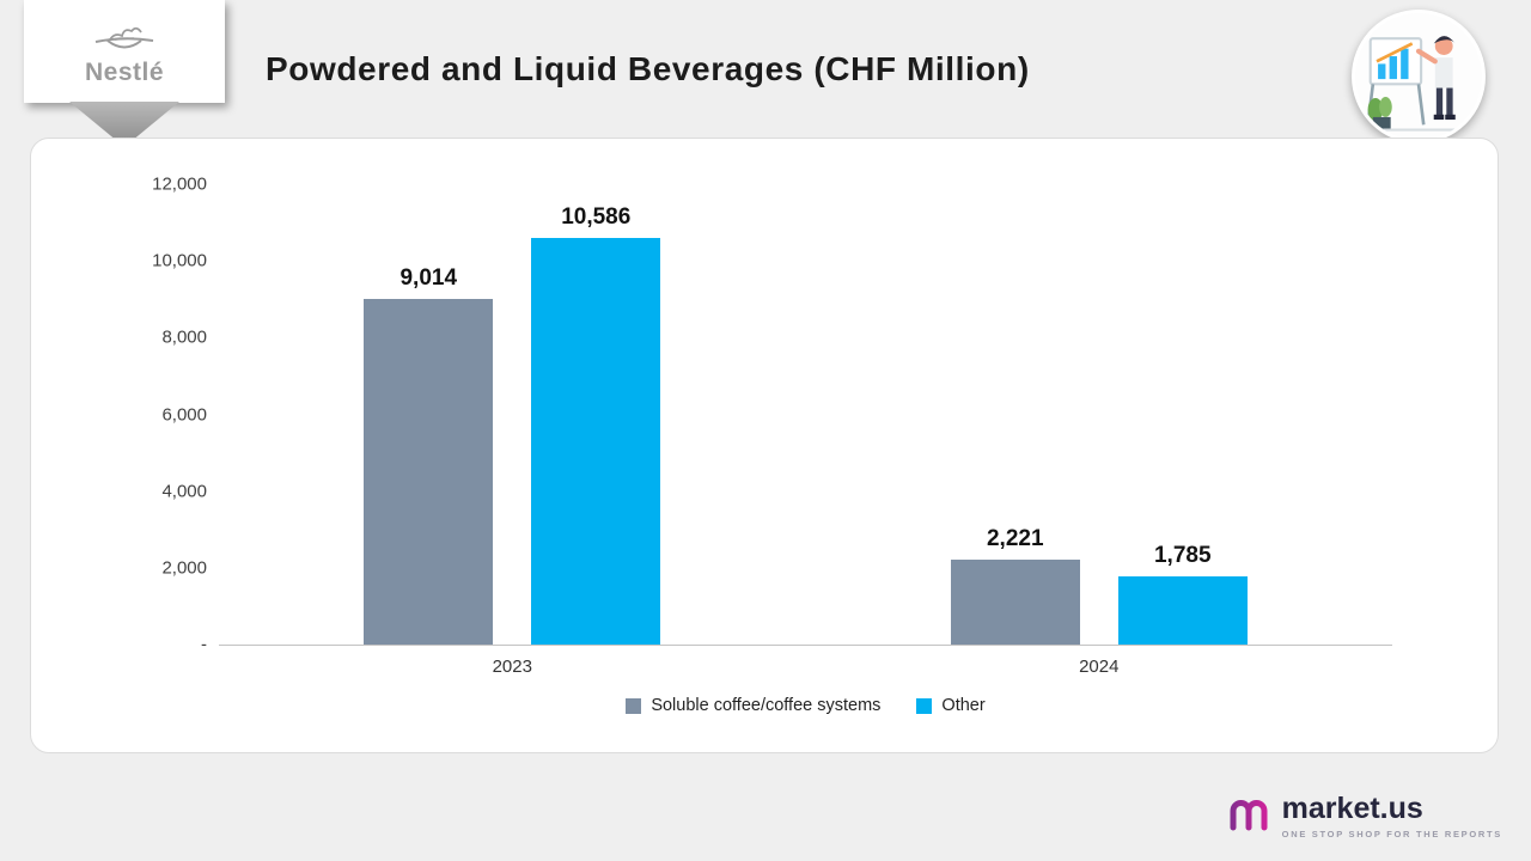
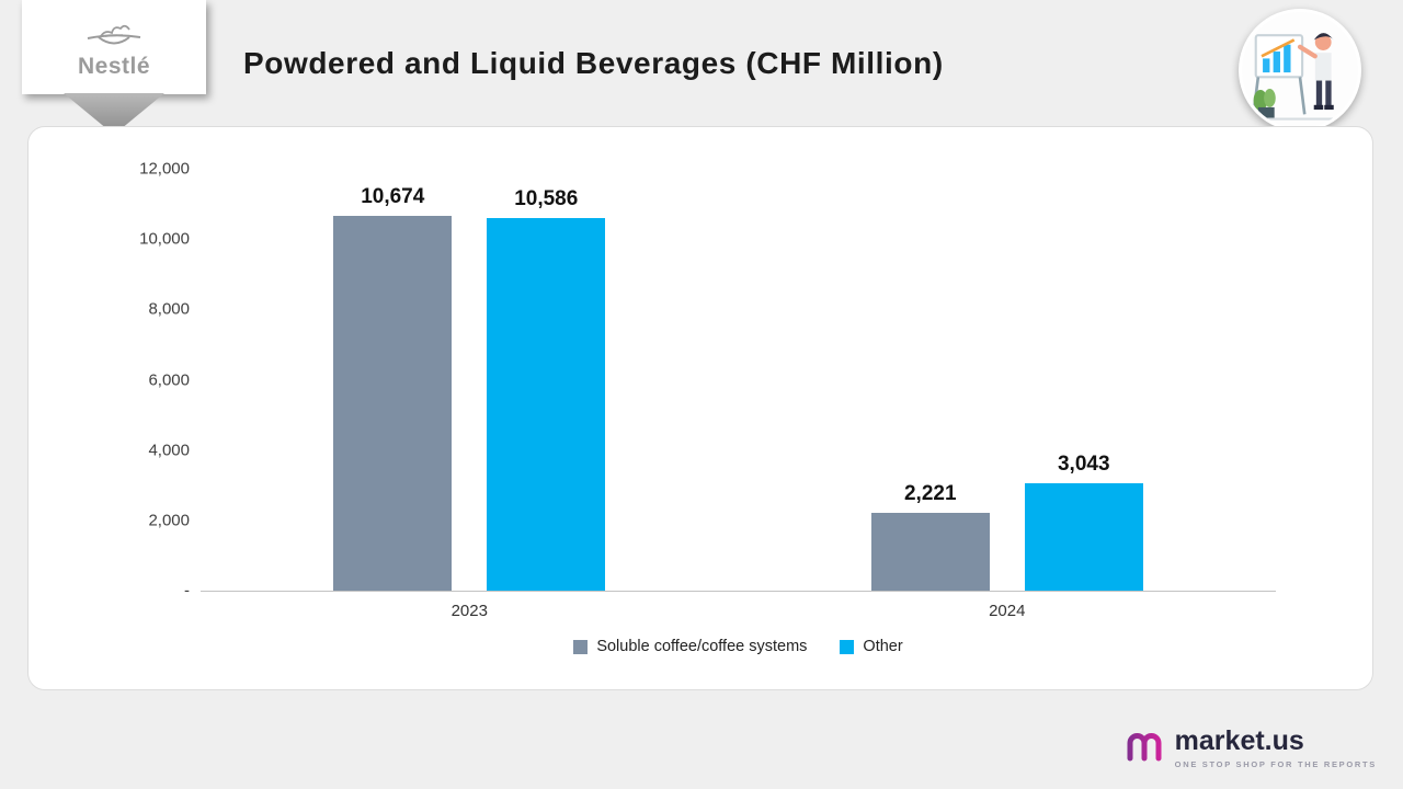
Soluble coffee/coffee systems/2023: 9,014 -> 10,674
Other/2024: 1,785 -> 3,043
